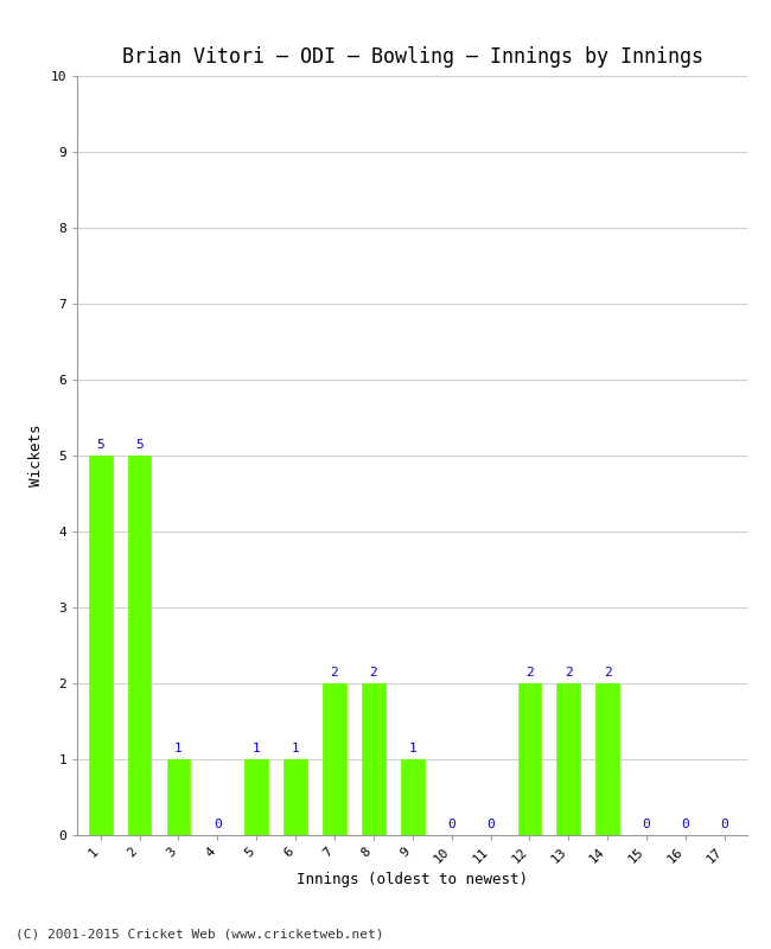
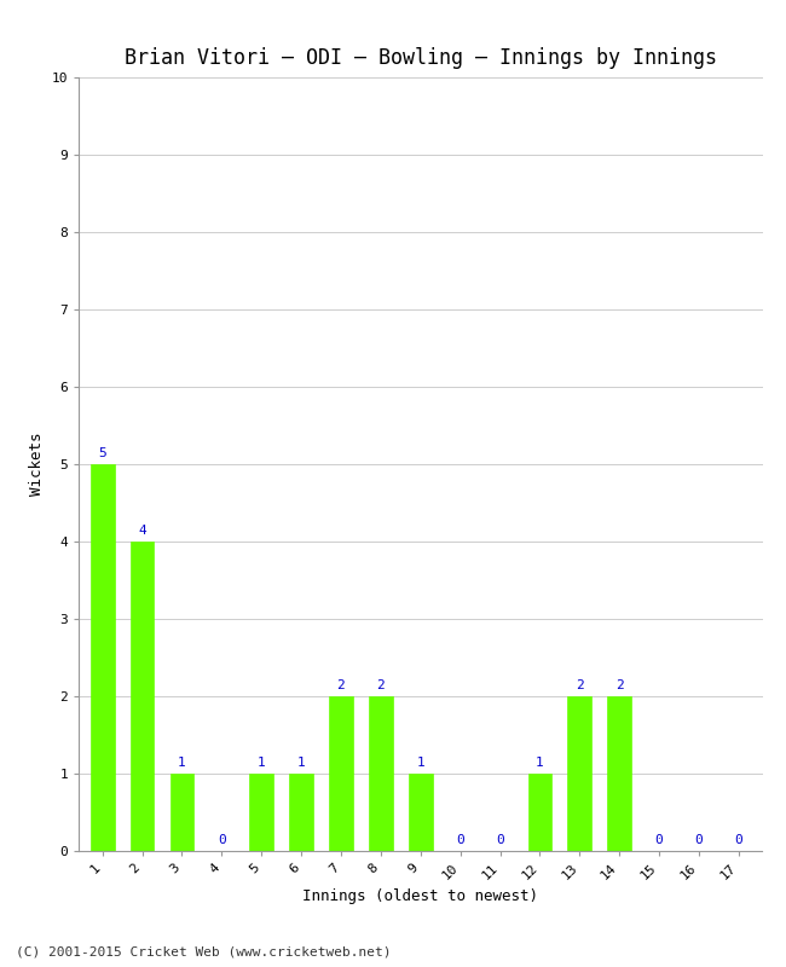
2: 5 -> 4
12: 2 -> 1
